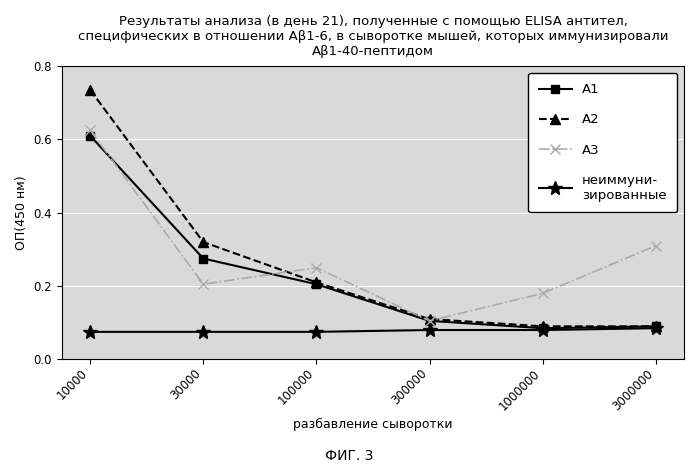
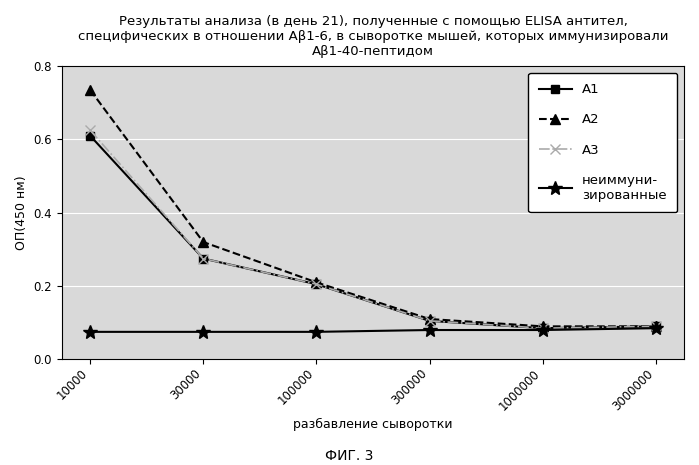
А3/30000: 0.205 -> 0.275
А3/100000: 0.250 -> 0.205
А3/1000000: 0.180 -> 0.085
А3/3000000: 0.310 -> 0.090
